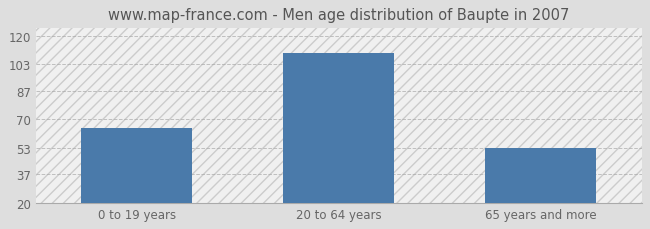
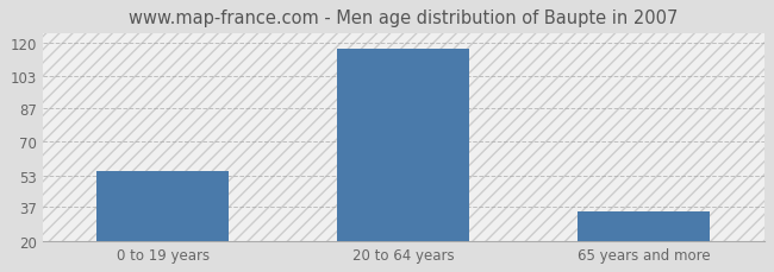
0 to 19 years: 65 -> 55
20 to 64 years: 110 -> 117
65 years and more: 53 -> 35
